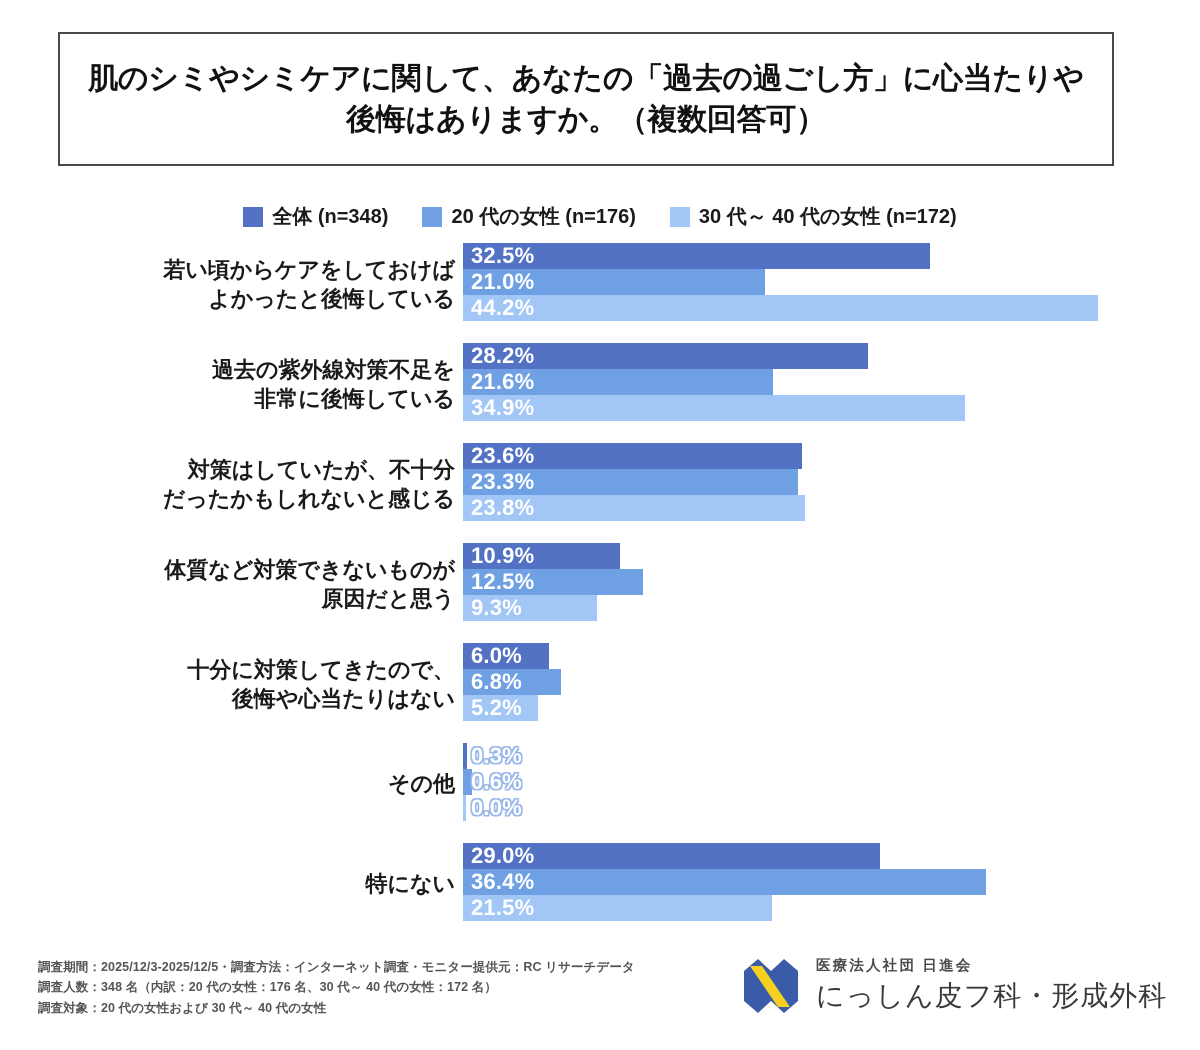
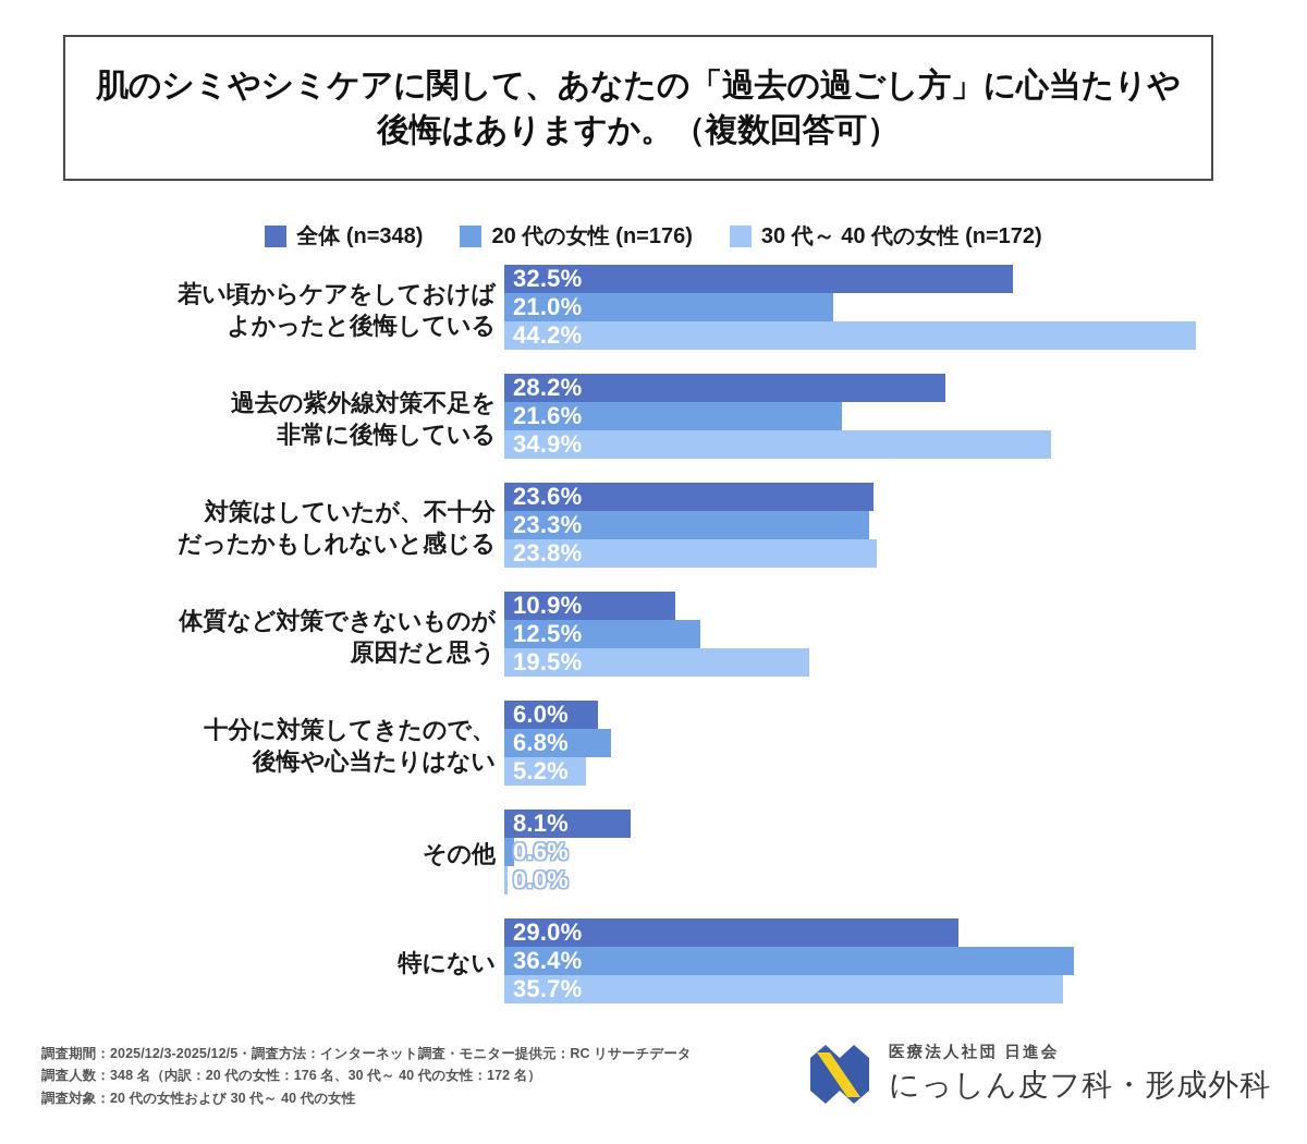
30 代～ 40 代の女性 (n=172)/体質など対策できないものが 原因だと思う: 9.3% -> 19.5%
全体 (n=348)/その他: 0.3% -> 8.1%
30 代～ 40 代の女性 (n=172)/特にない: 21.5% -> 35.7%
